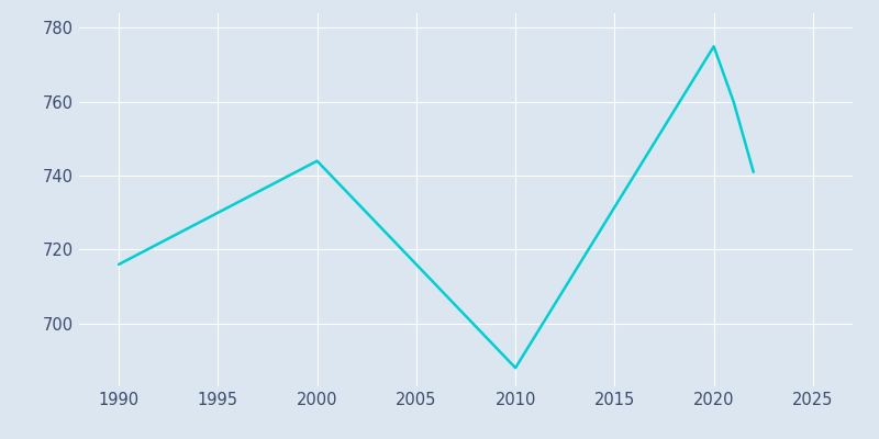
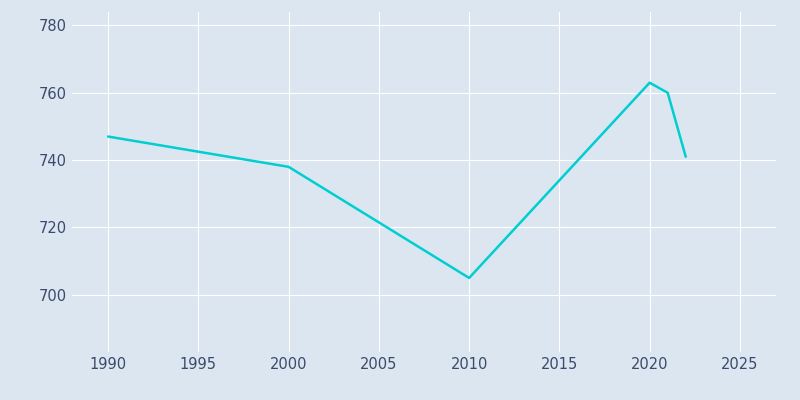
1990: 716 -> 747
2000: 744 -> 738
2010: 688 -> 705
2020: 775 -> 763
